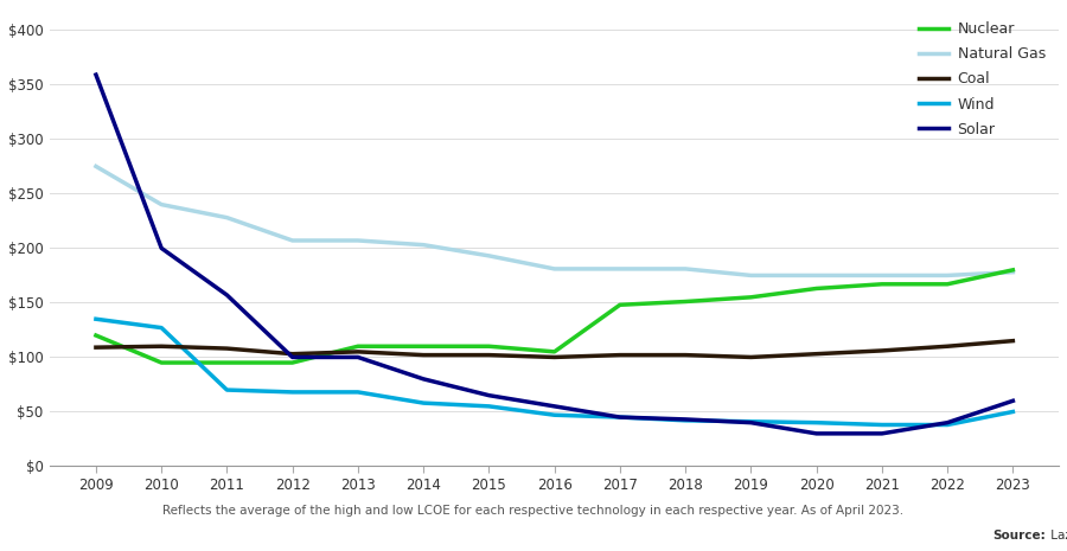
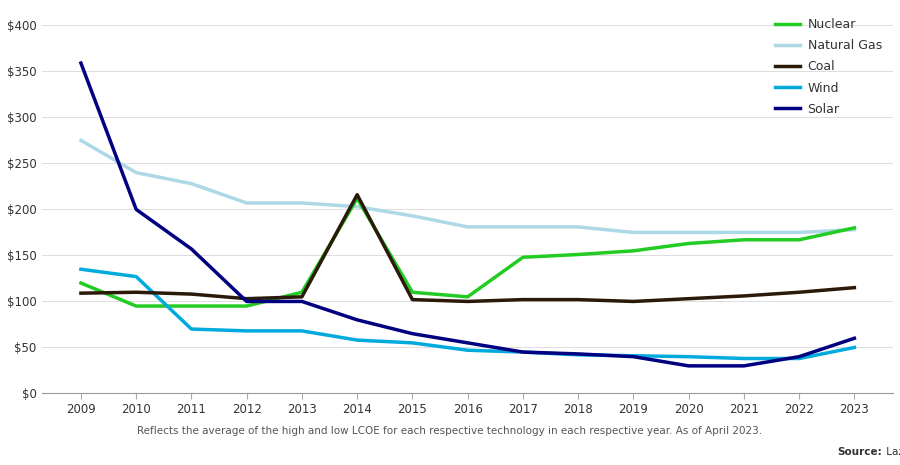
Nuclear/2014: $110 -> $212
Coal/2014: $102 -> $216
